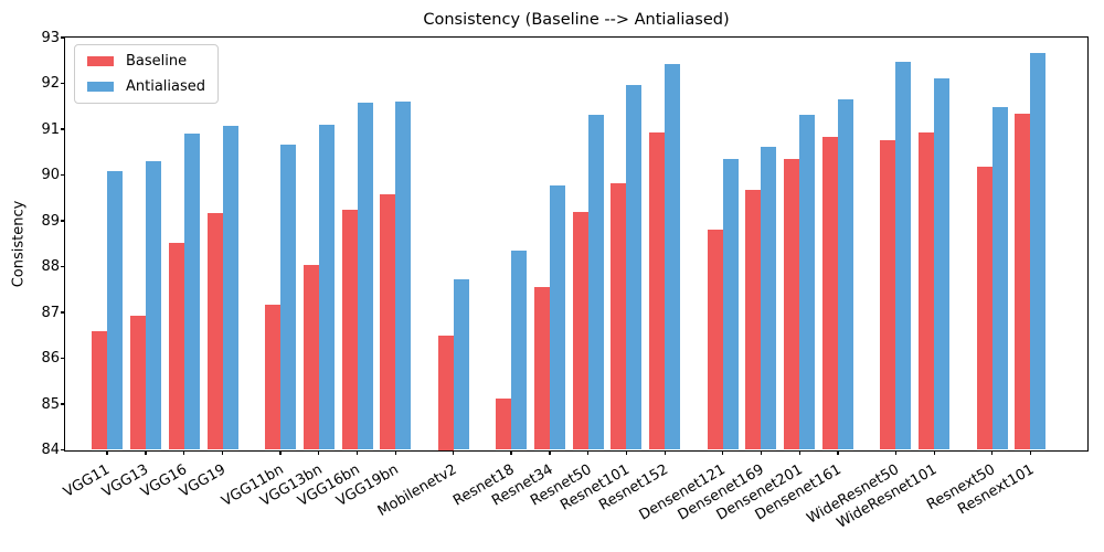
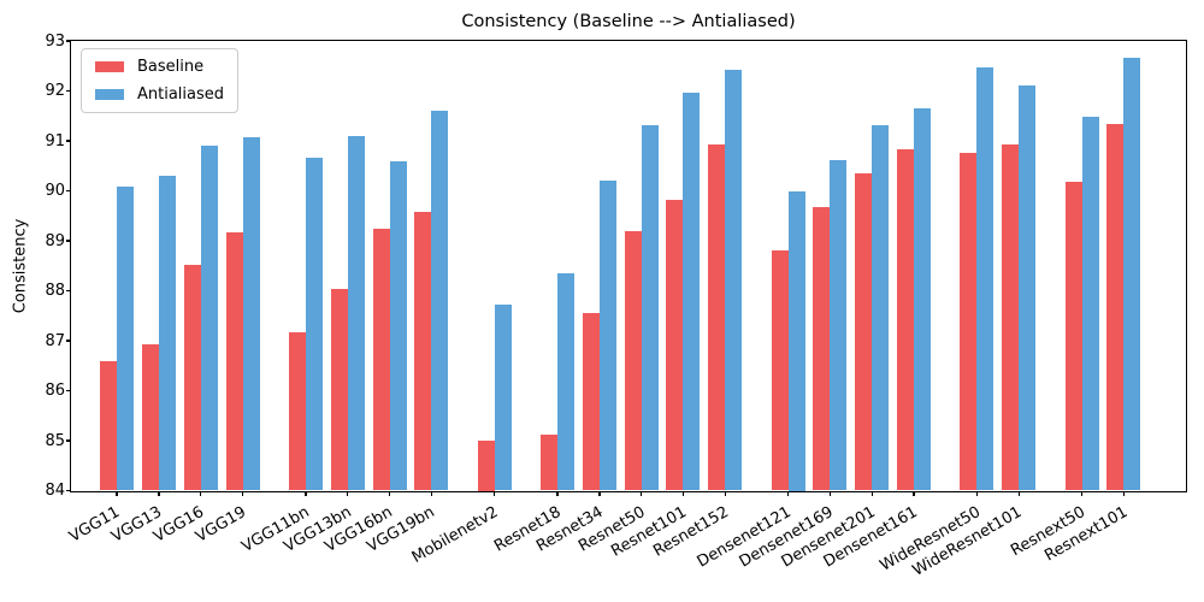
Antialiased/VGG16bn: 91.6 -> 90.6
Baseline/Mobilenetv2: 86.5 -> 85.0
Antialiased/Resnet34: 89.8 -> 90.2
Antialiased/Densenet121: 90.3 -> 90.0
